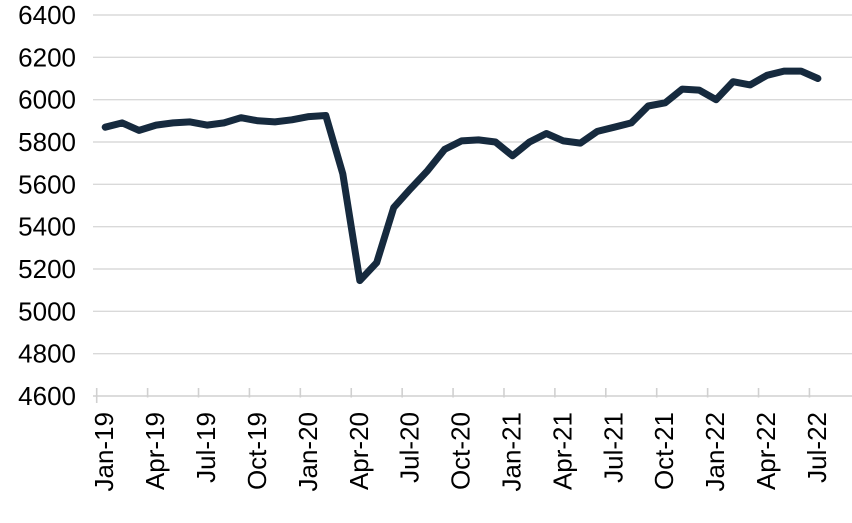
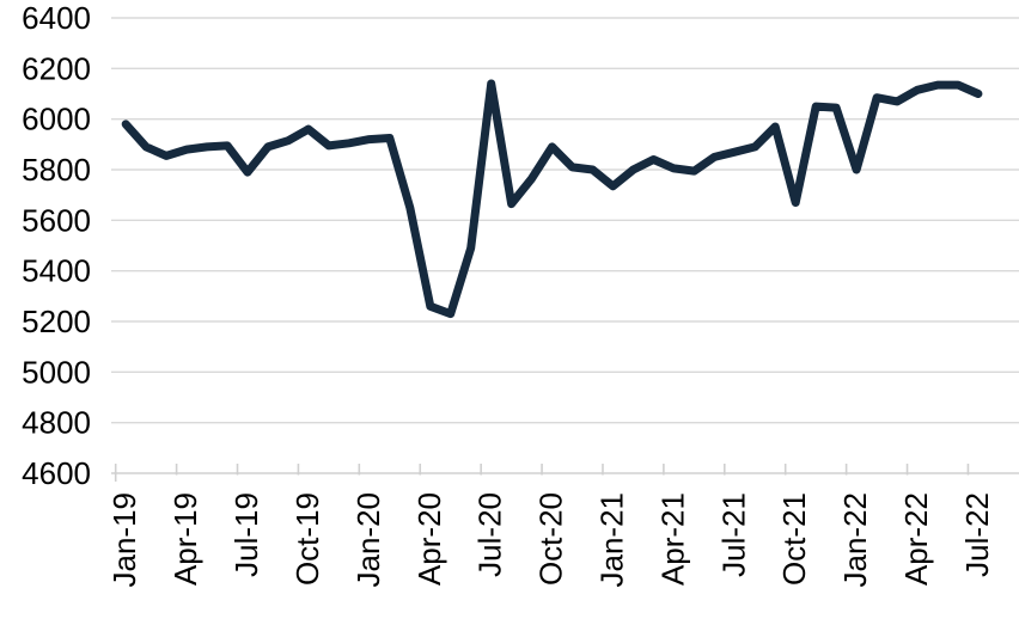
Jan-19: 5870 -> 5980
Jul-19: 5880 -> 5790
Oct-19: 5900 -> 5960
Apr-20: 5140 -> 5260
Jul-20: 5580 -> 6140
Oct-20: 5800 -> 5890
Oct-21: 5980 -> 5670
Jan-22: 6000 -> 5800
